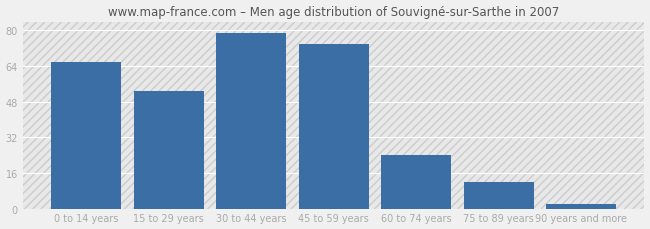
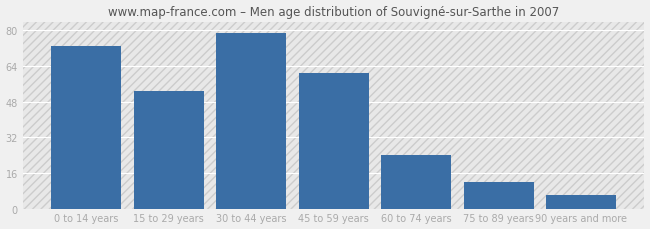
0 to 14 years: 66 -> 73
45 to 59 years: 74 -> 61
90 years and more: 2 -> 6
